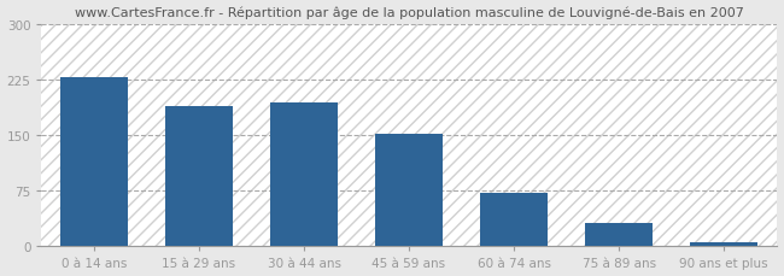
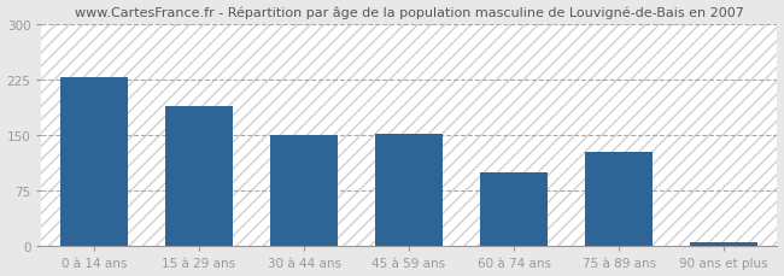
30 à 44 ans: 195 -> 150
60 à 74 ans: 73 -> 100
75 à 89 ans: 32 -> 128
